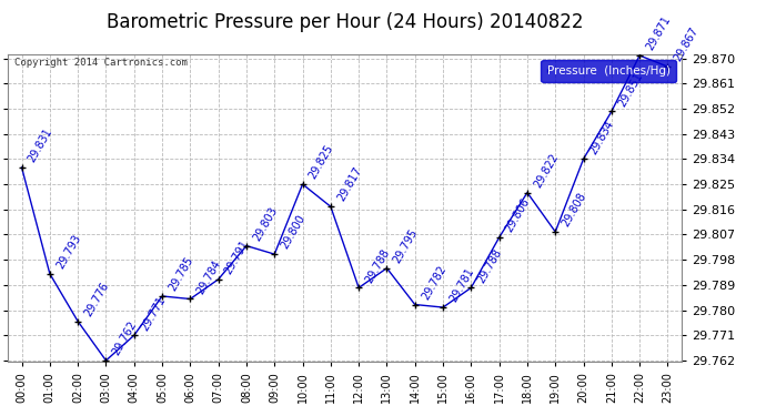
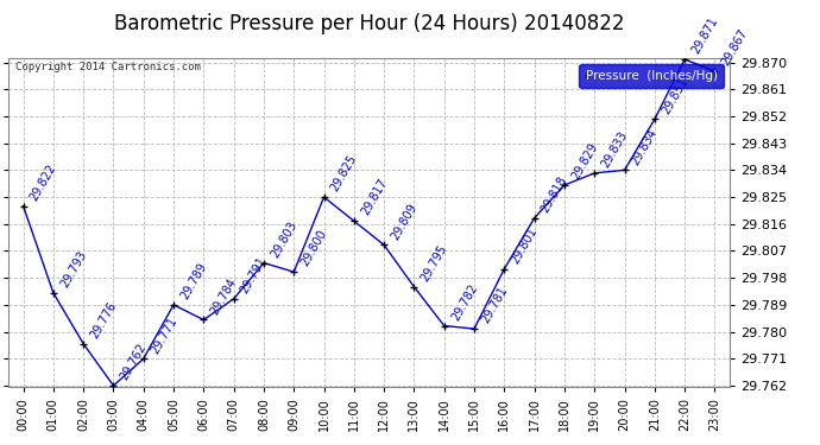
00:00: 29.831 -> 29.822
05:00: 29.785 -> 29.789
12:00: 29.788 -> 29.809
16:00: 29.788 -> 29.801
17:00: 29.806 -> 29.818
18:00: 29.822 -> 29.829
19:00: 29.808 -> 29.833
